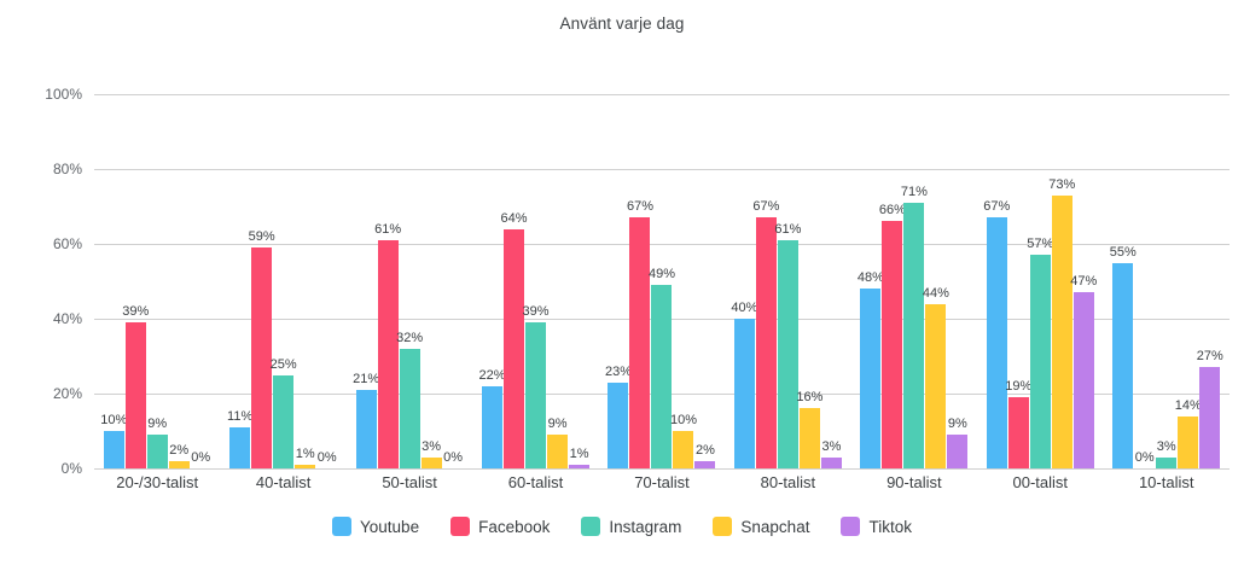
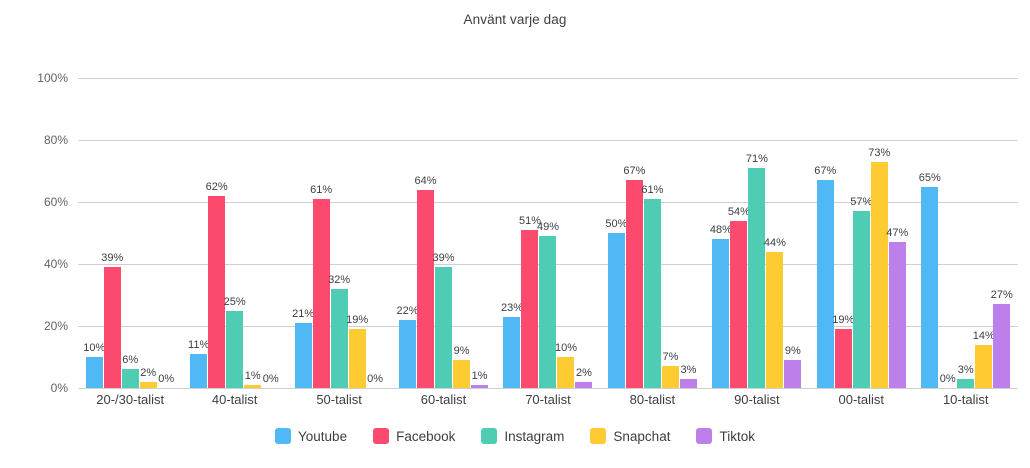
Instagram/20-/30-talist: 9% -> 6%
Facebook/40-talist: 59% -> 62%
Snapchat/50-talist: 3% -> 19%
Facebook/70-talist: 67% -> 51%
Youtube/80-talist: 40% -> 50%
Snapchat/80-talist: 16% -> 7%
Facebook/90-talist: 66% -> 54%
Youtube/10-talist: 55% -> 65%
